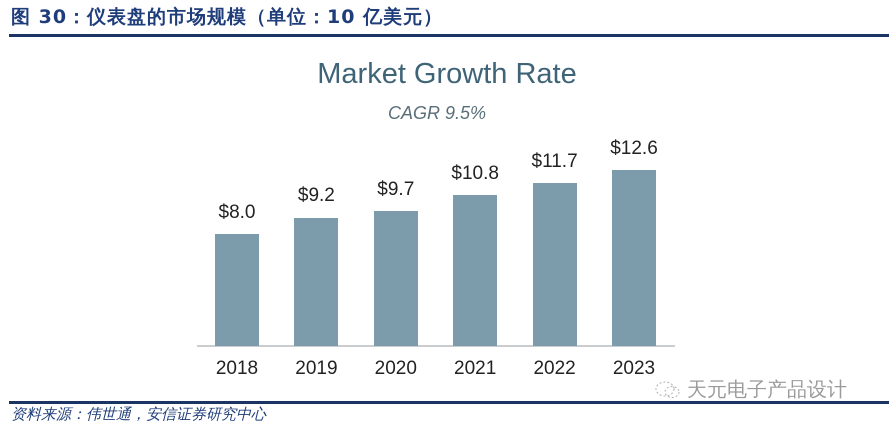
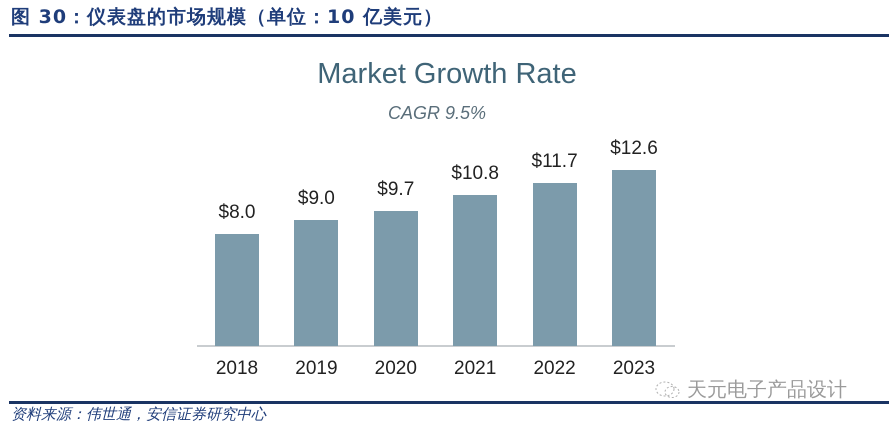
2019: $9.2 -> $9.0
